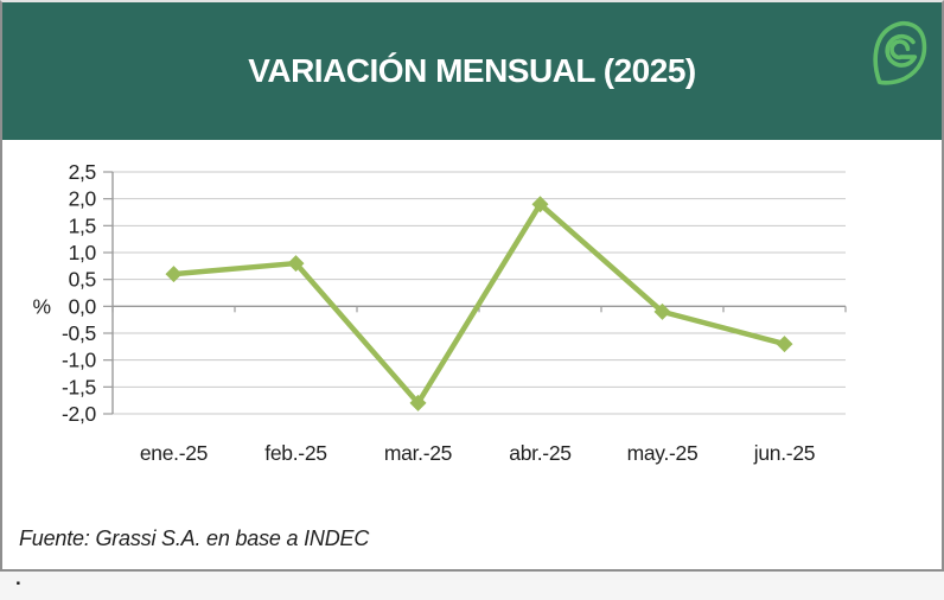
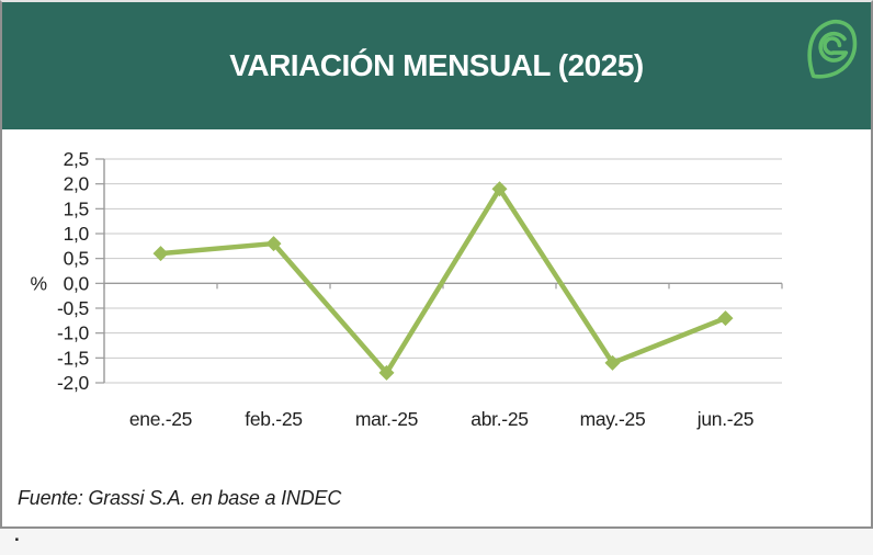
may.-25: -0,1 -> -1,6
